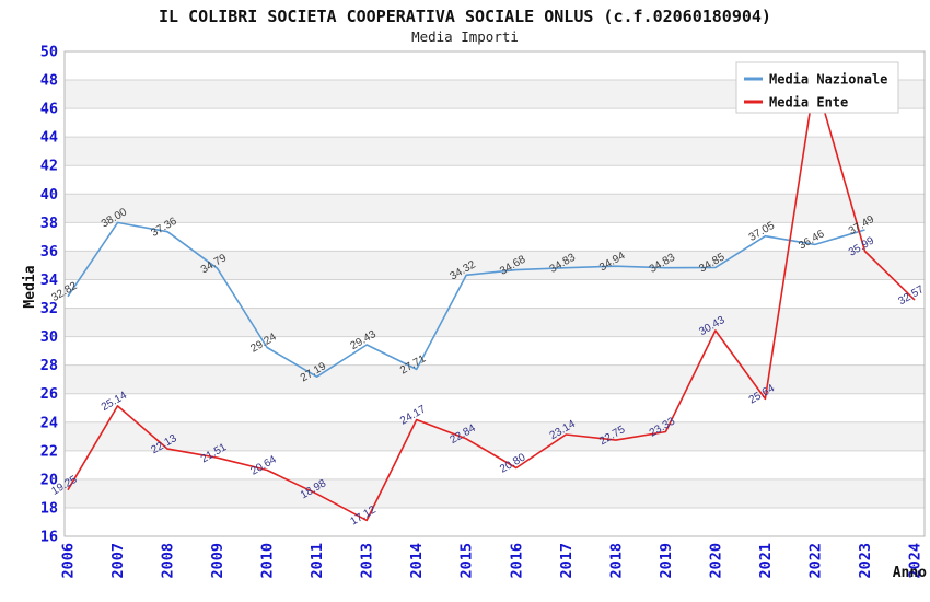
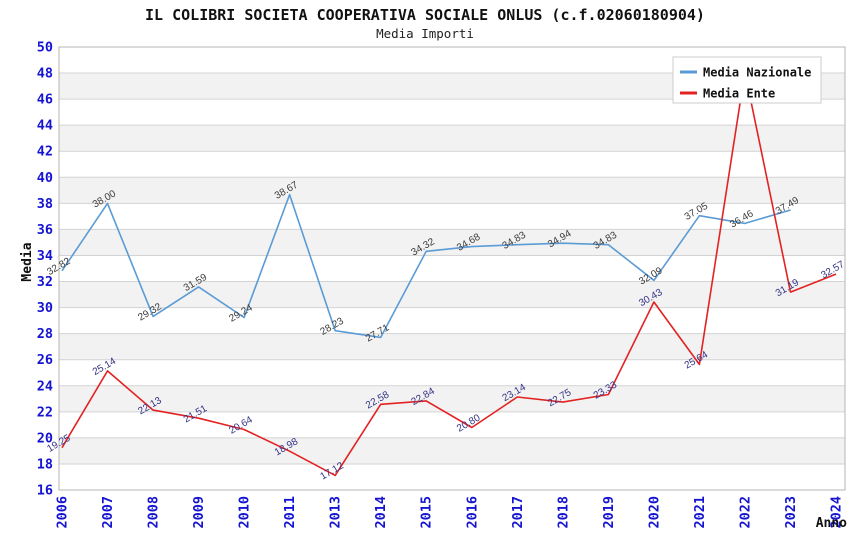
Media Nazionale/2008: 37.36 -> 29.32
Media Nazionale/2009: 34.79 -> 31.59
Media Nazionale/2011: 27.19 -> 38.67
Media Nazionale/2013: 29.43 -> 28.23
Media Ente/2014: 24.17 -> 22.58
Media Nazionale/2020: 34.85 -> 32.09
Media Ente/2023: 35.99 -> 31.19
